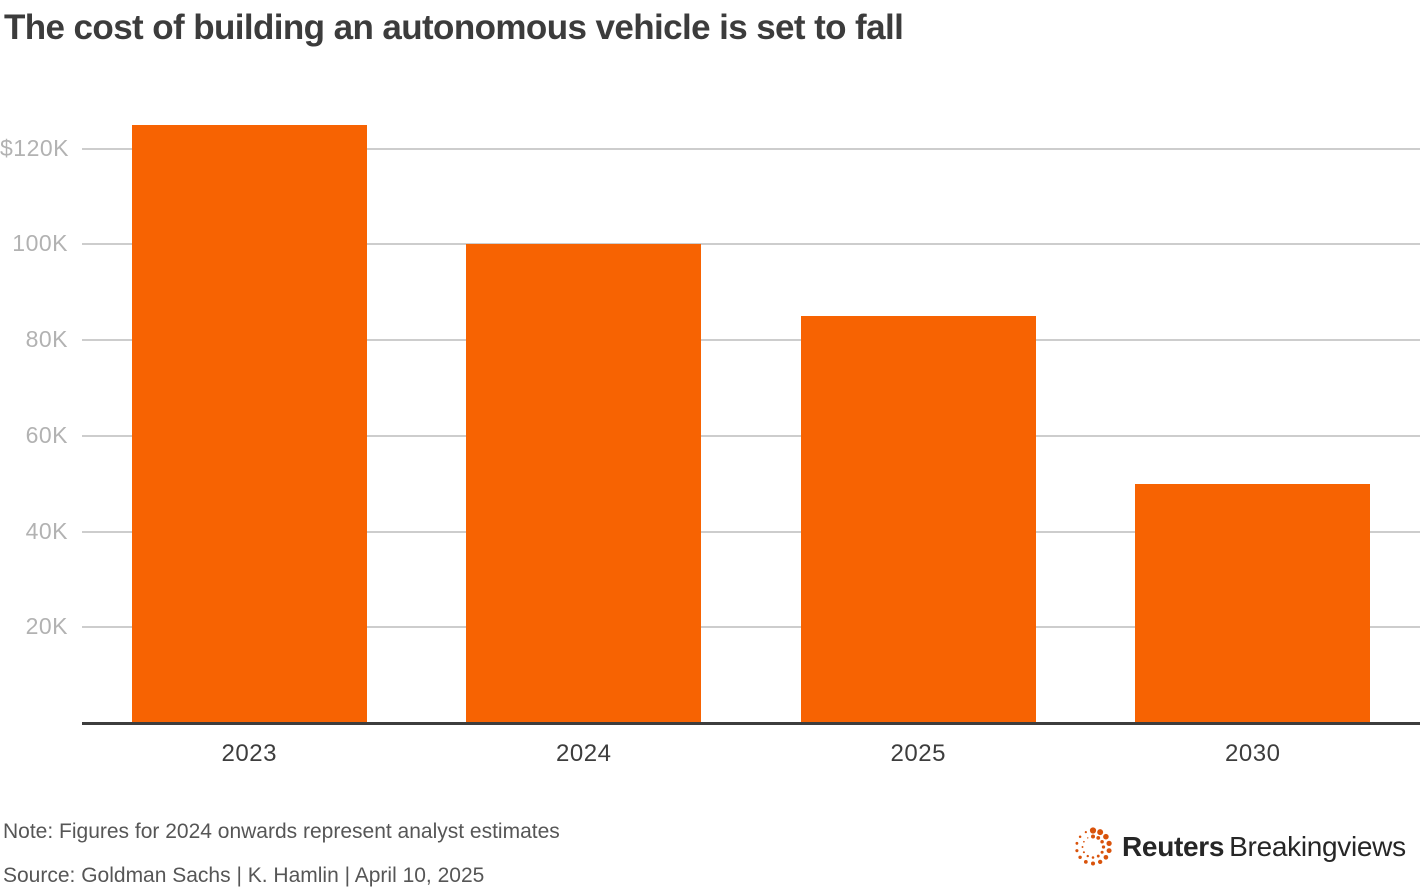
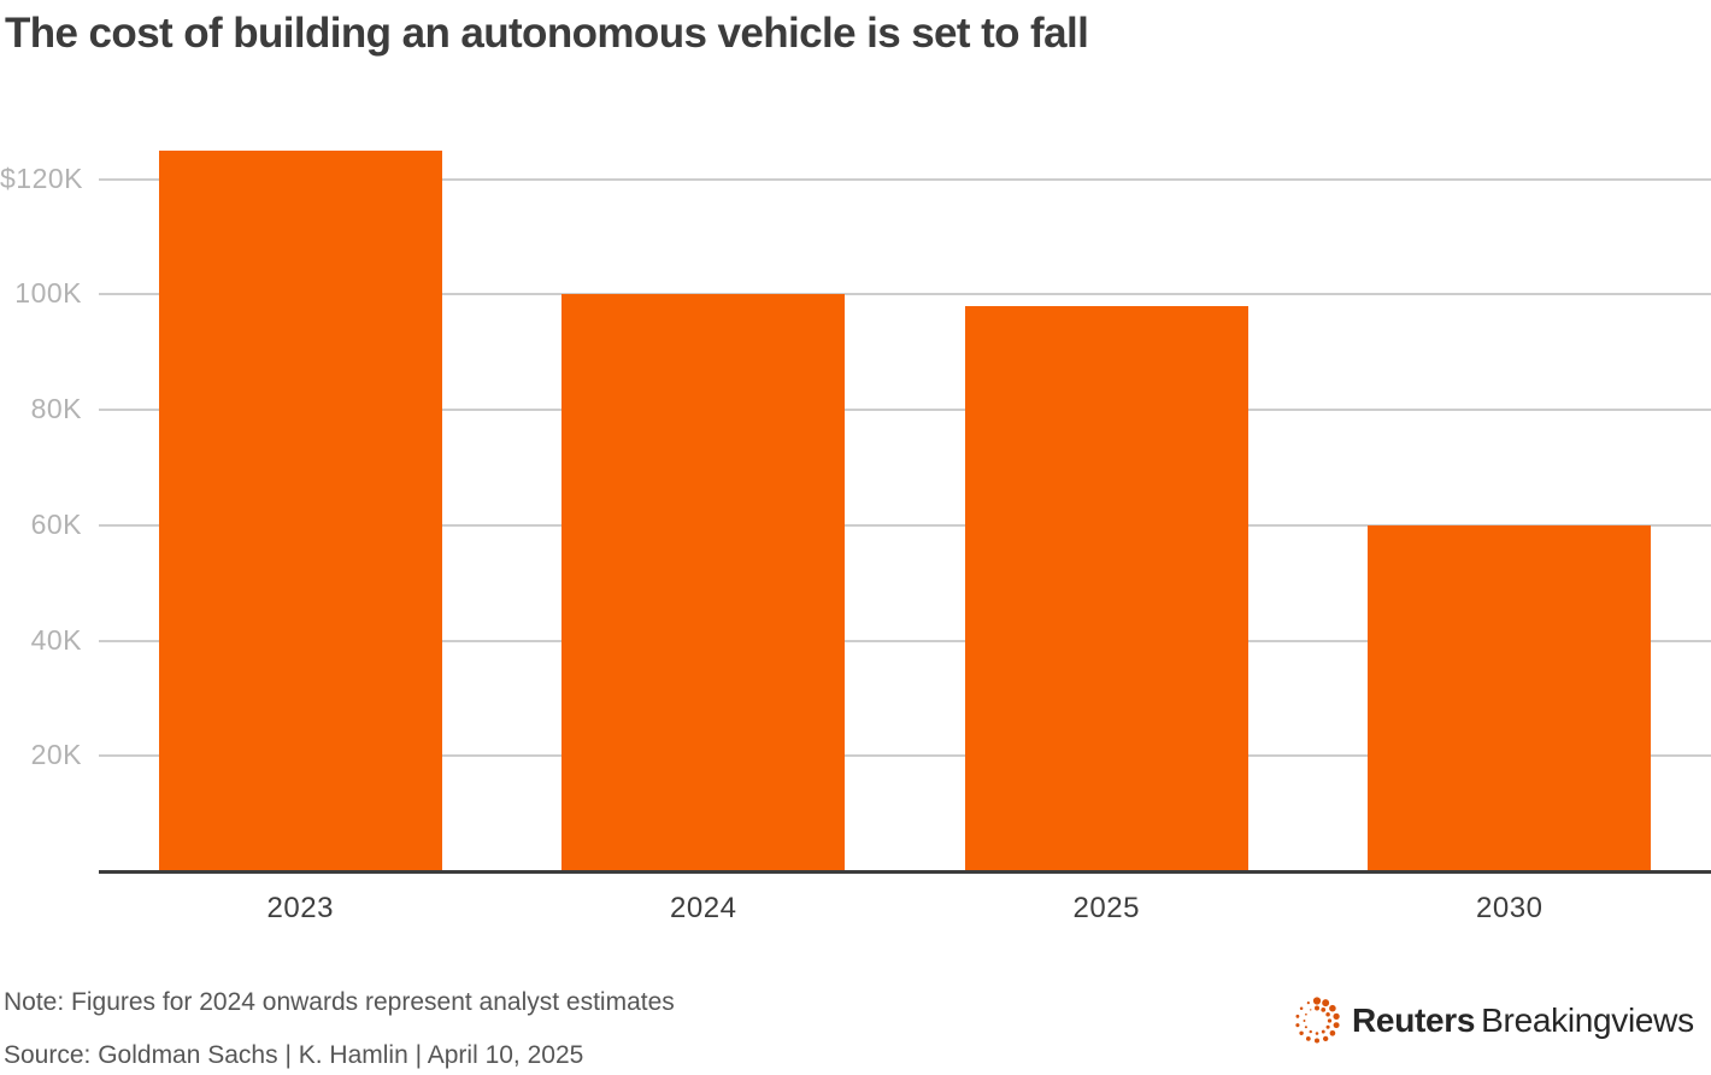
2025: $85K -> $98K
2030: $50K -> $60K
